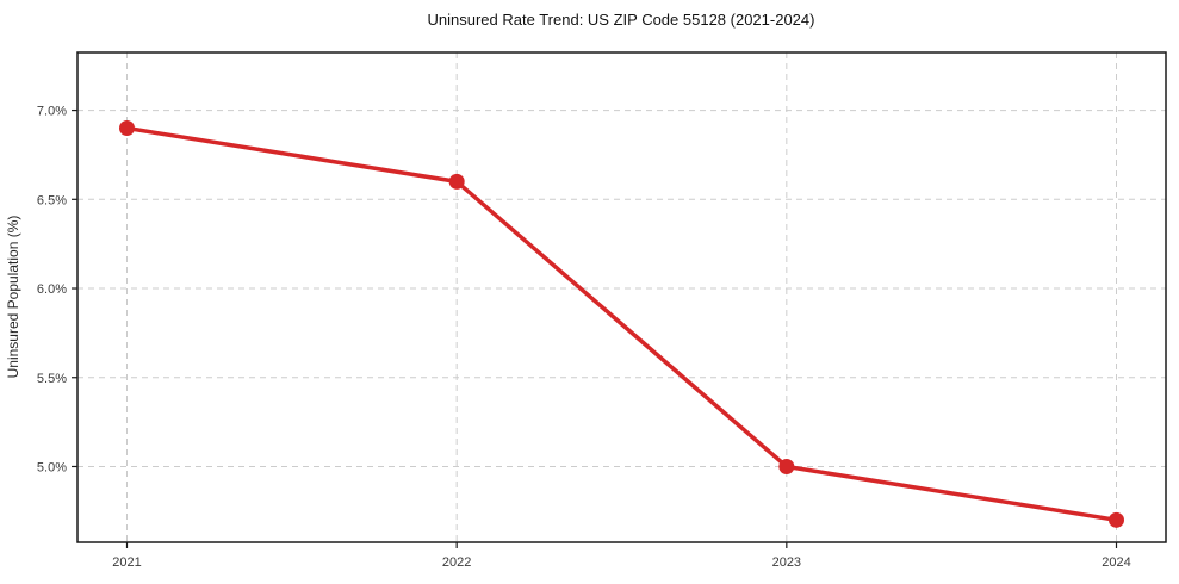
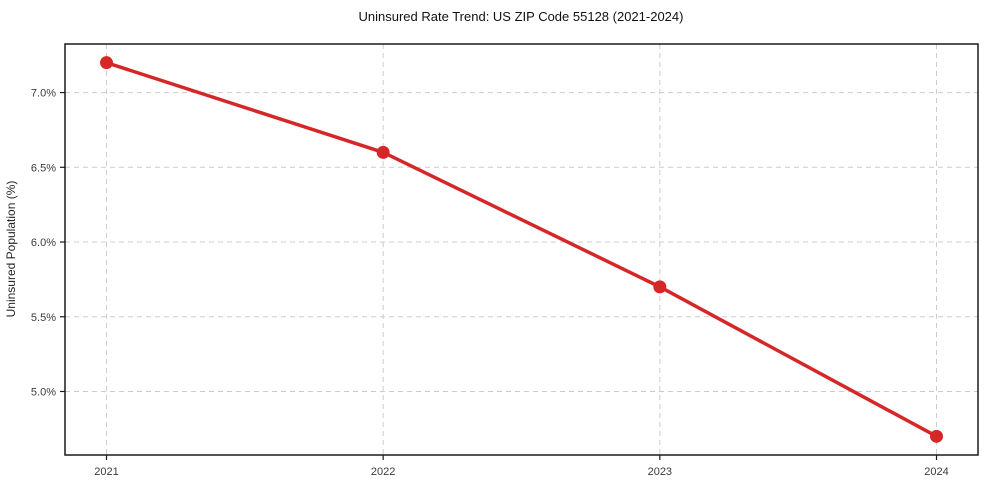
2021: 6.9% -> 7.2%
2023: 5.0% -> 5.7%
